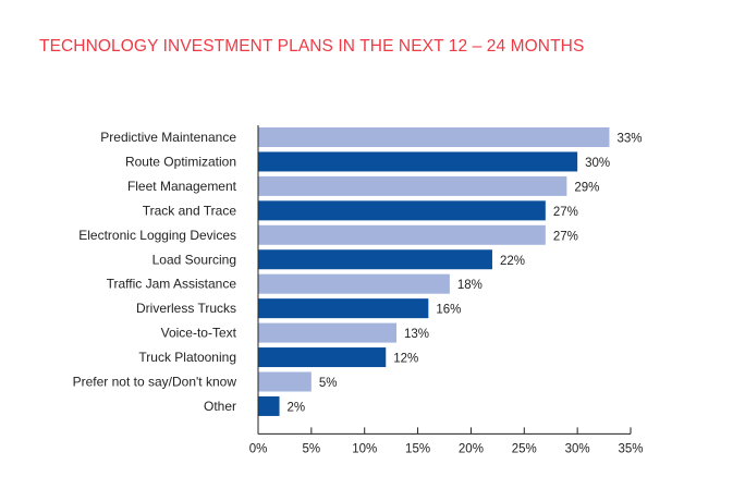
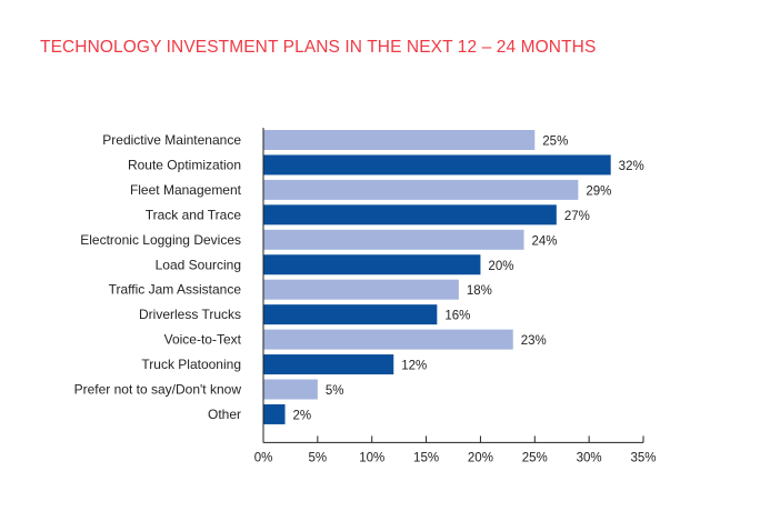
Predictive Maintenance: 33% -> 25%
Route Optimization: 30% -> 32%
Electronic Logging Devices: 27% -> 24%
Load Sourcing: 22% -> 20%
Voice-to-Text: 13% -> 23%
